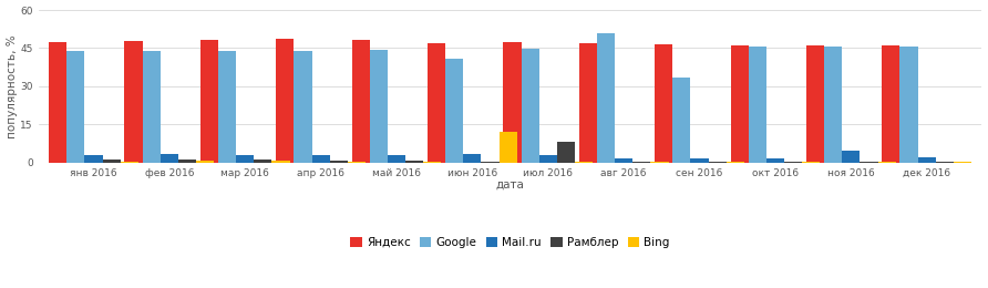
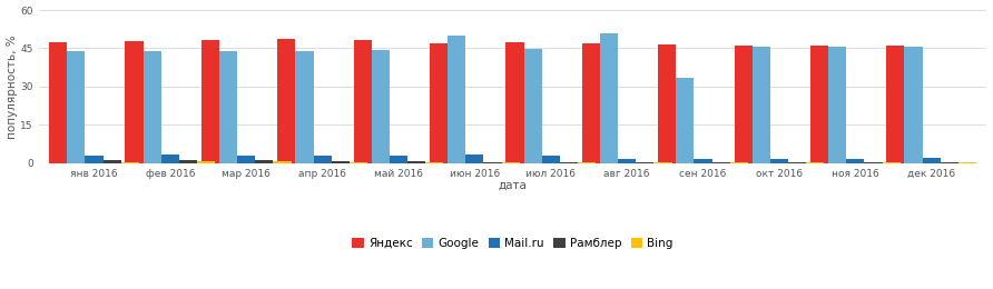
Google/июн 2016: 41.0 -> 49.8
Bing/июн 2016: 12.0 -> 0.3
Рамблер/июл 2016: 8.0 -> 0.4
Mail.ru/ноя 2016: 4.5 -> 1.8
